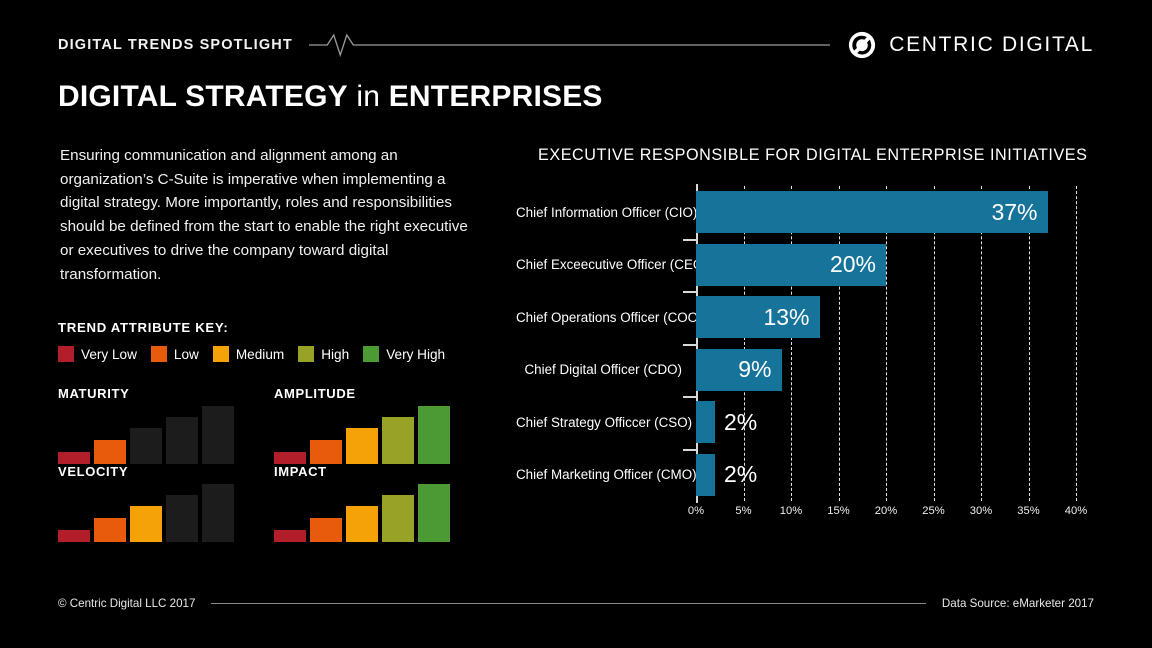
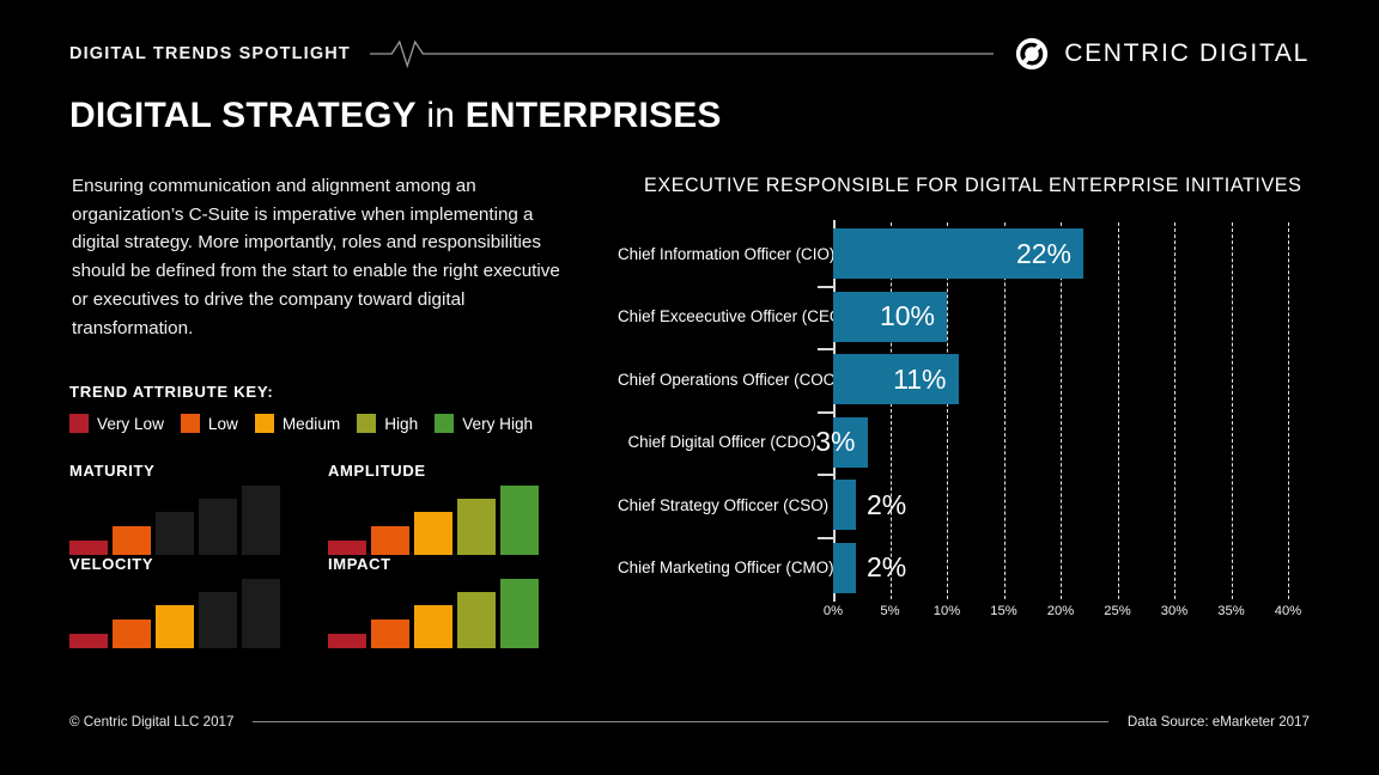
Chief Information Officer (CIO): 37% -> 22%
Chief Exceecutive Officer (CEO): 20% -> 10%
Chief Operations Officer (COO): 13% -> 11%
Chief Digital Officer (CDO): 9% -> 3%
